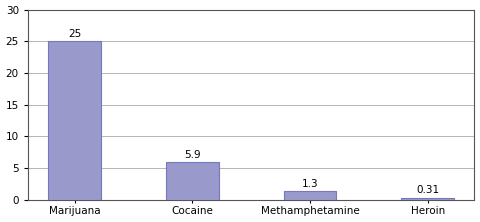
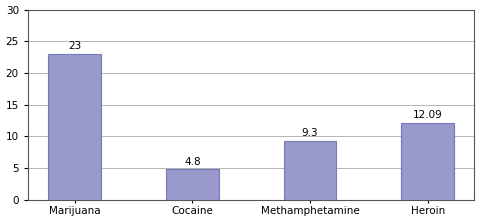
Marijuana: 25 -> 23
Cocaine: 5.9 -> 4.8
Methamphetamine: 1.3 -> 9.3
Heroin: 0.31 -> 12.09
